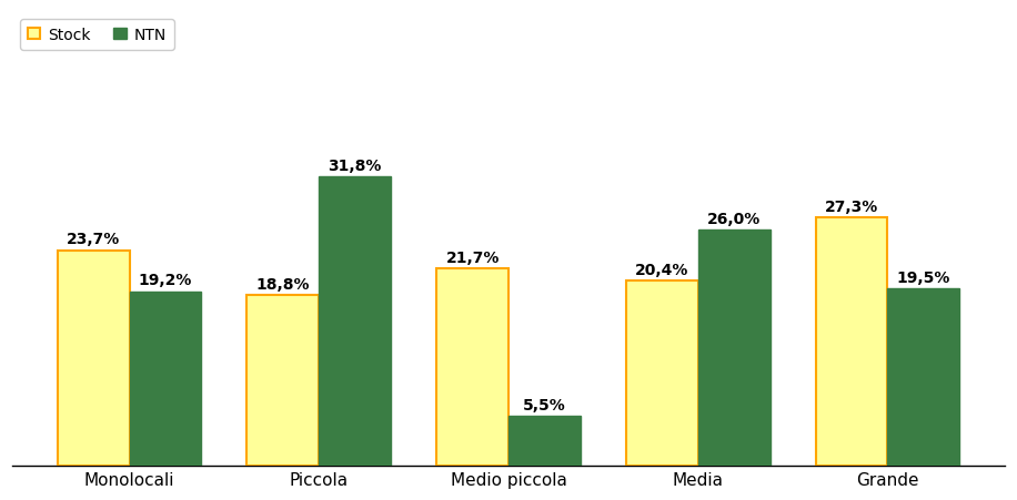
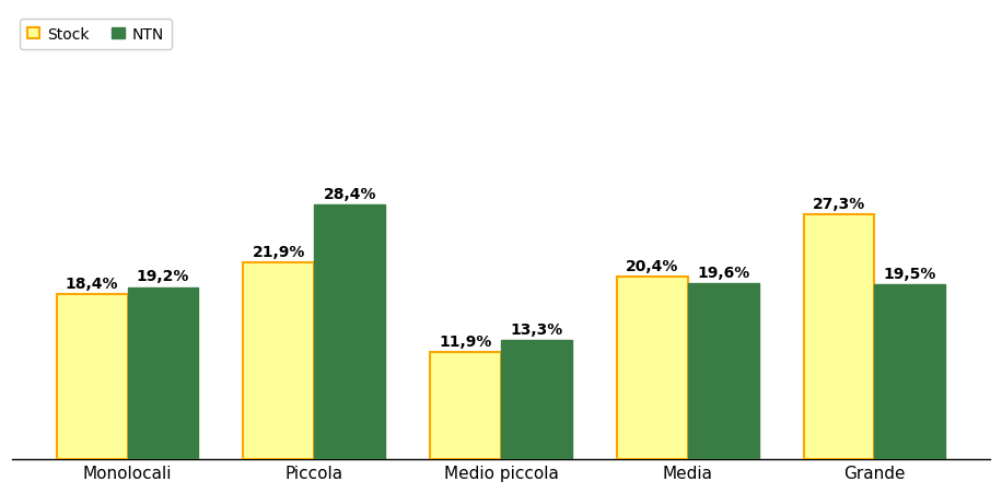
Stock/Monolocali: 23,7% -> 18,4%
Stock/Piccola: 18,8% -> 21,9%
NTN/Piccola: 31,8% -> 28,4%
Stock/Medio piccola: 21,7% -> 11,9%
NTN/Medio piccola: 5,5% -> 13,3%
NTN/Media: 26,0% -> 19,6%
